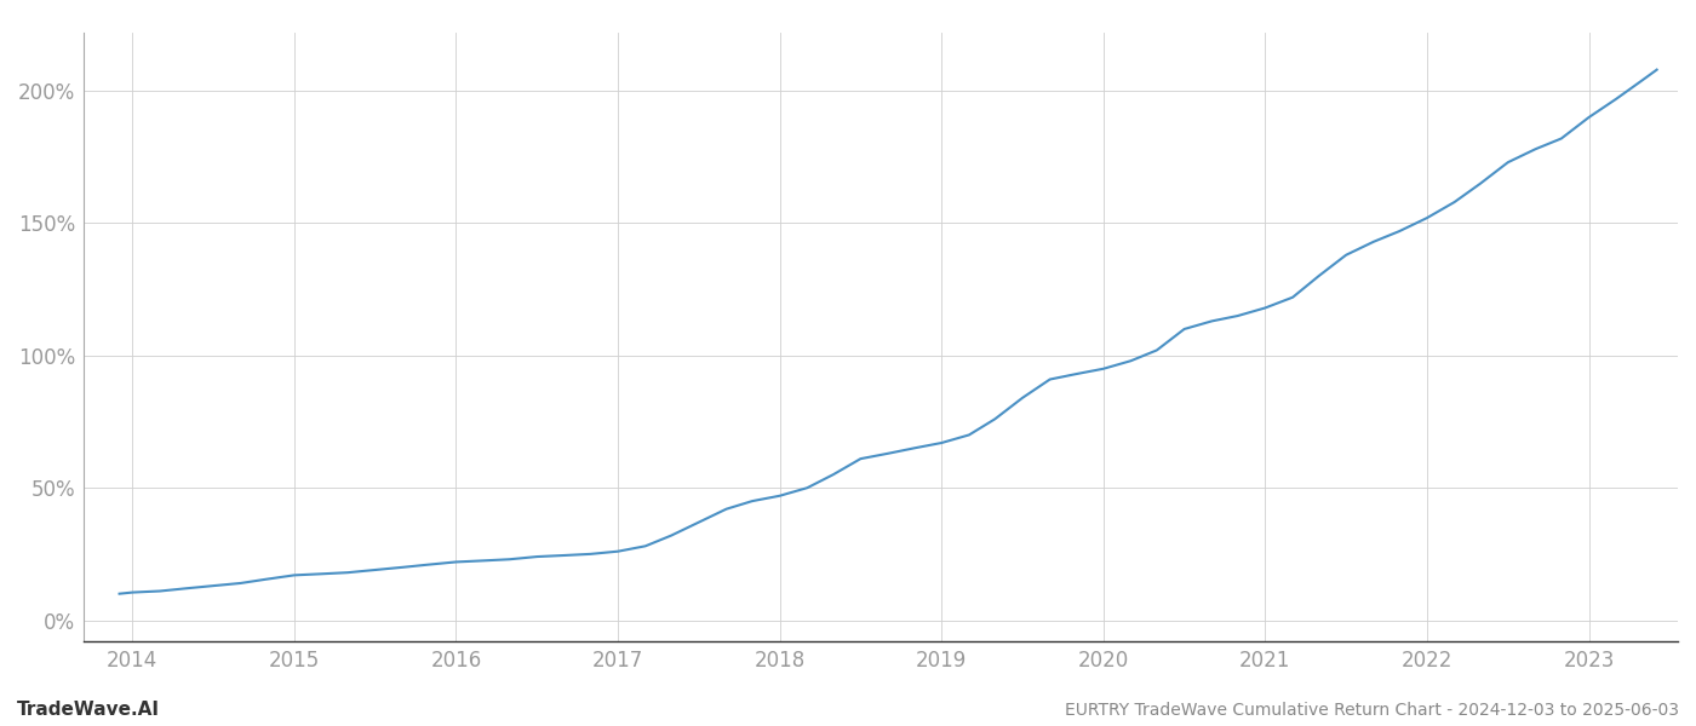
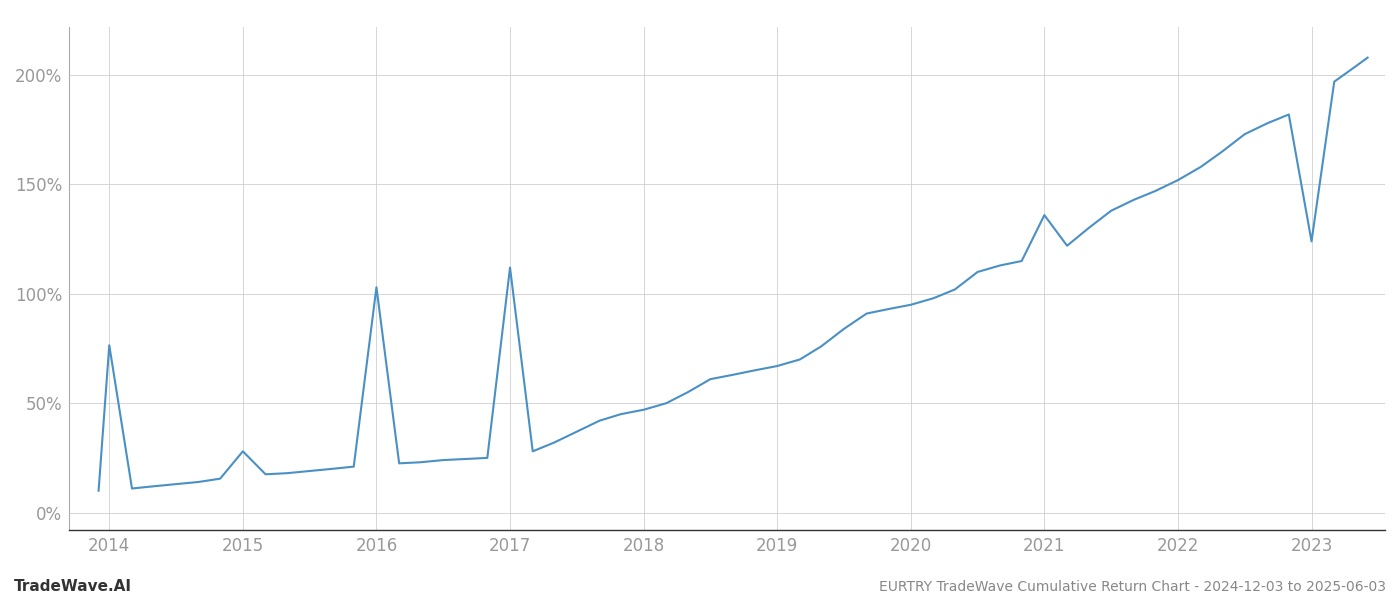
2014: 10.5% -> 76.5%
2015: 17.0% -> 28.0%
2016: 22.0% -> 103.0%
2017: 26.0% -> 112.0%
2021: 118.0% -> 136.0%
2023: 190.0% -> 124.0%
